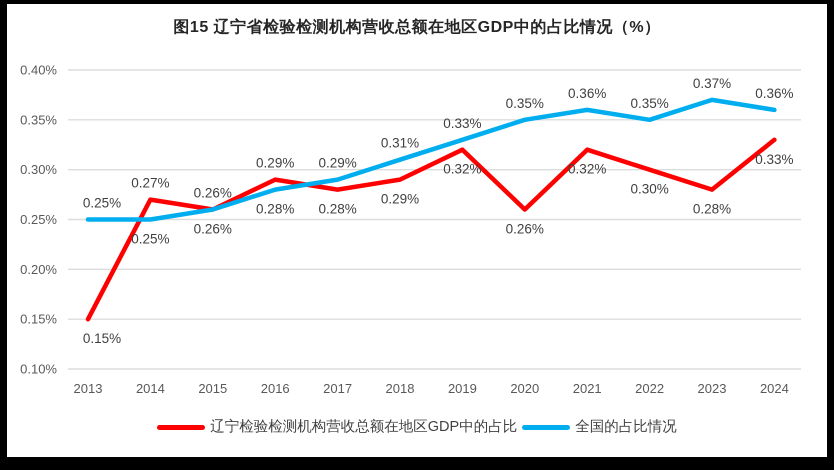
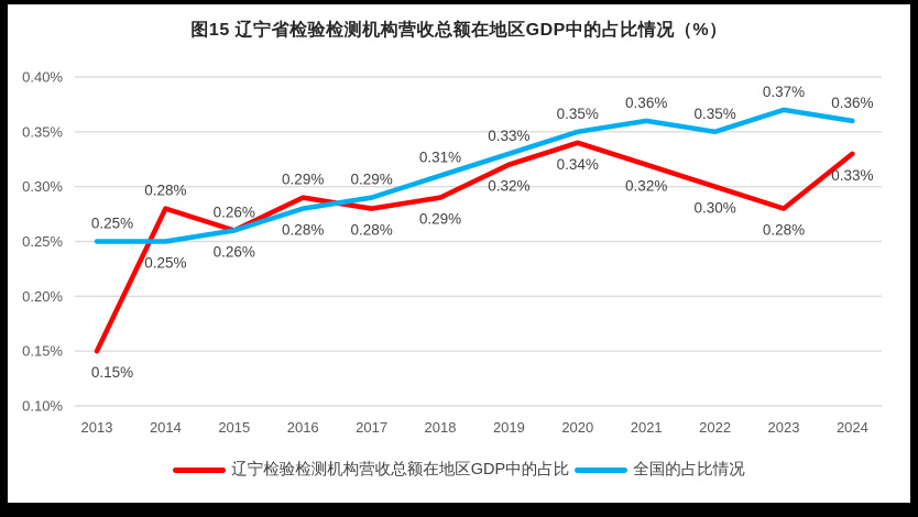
辽宁检验检测机构营收总额在地区GDP中的占比/2014: 0.27% -> 0.28%
辽宁检验检测机构营收总额在地区GDP中的占比/2020: 0.26% -> 0.34%
